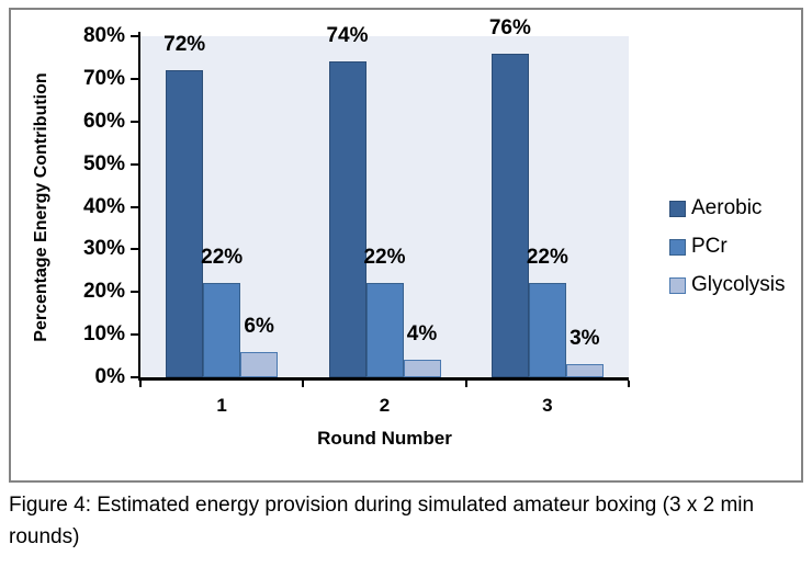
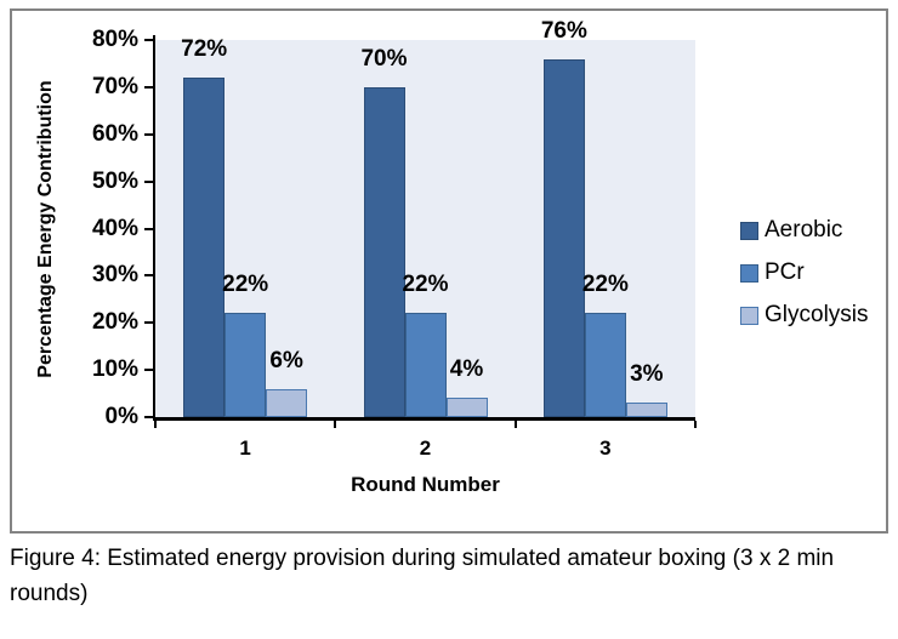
Aerobic/2: 74% -> 70%
